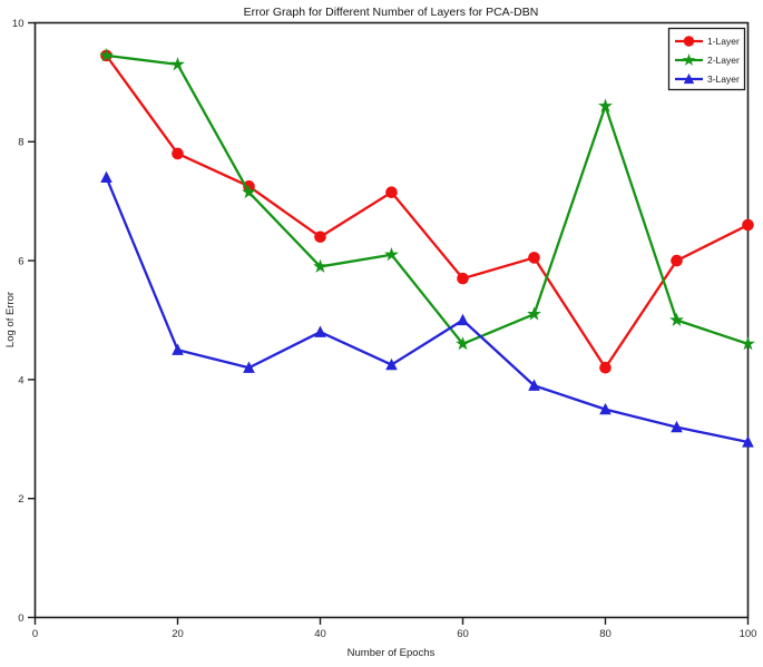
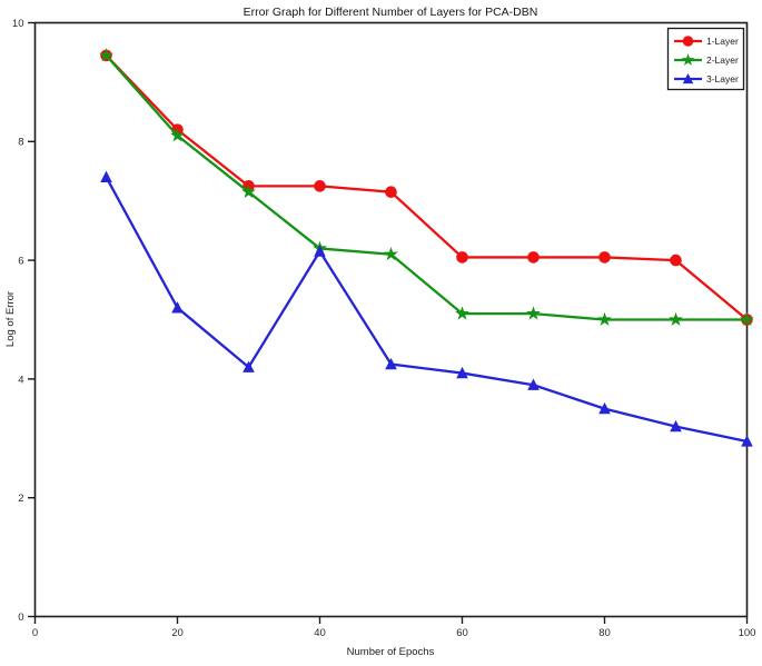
1-Layer/20: 7.8 -> 8.2
2-Layer/20: 9.3 -> 8.1
3-Layer/20: 4.5 -> 5.2
1-Layer/40: 6.4 -> 7.2
2-Layer/40: 5.9 -> 6.2
3-Layer/40: 4.8 -> 6.2
1-Layer/60: 5.7 -> 6.0
2-Layer/60: 4.6 -> 5.1
3-Layer/60: 5.0 -> 4.1
1-Layer/80: 4.2 -> 6.0
2-Layer/80: 8.6 -> 5.0
1-Layer/100: 6.6 -> 5.0
2-Layer/100: 4.6 -> 5.0
